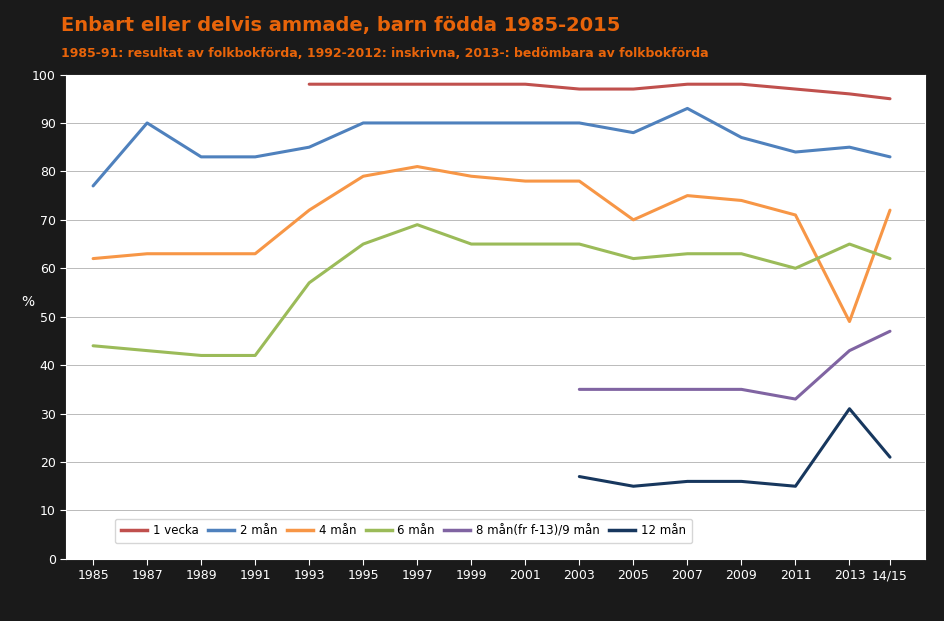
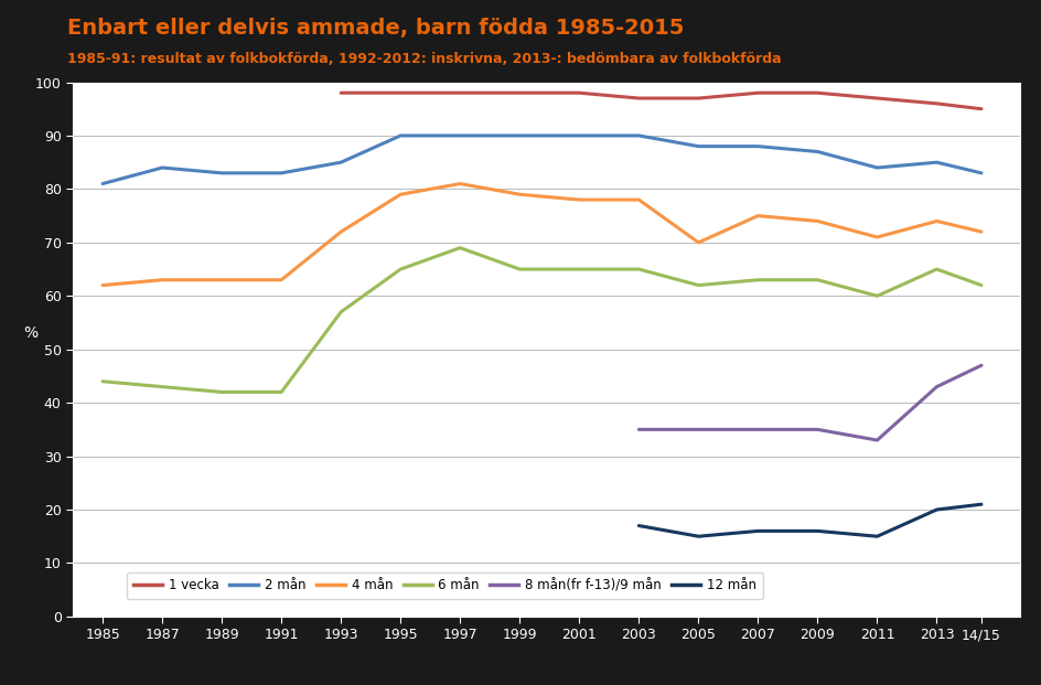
2 mån/1985: 77 -> 81
2 mån/1987: 90 -> 84
2 mån/2007: 93 -> 88
4 mån/2013: 49 -> 74
12 mån/2013: 31 -> 20
